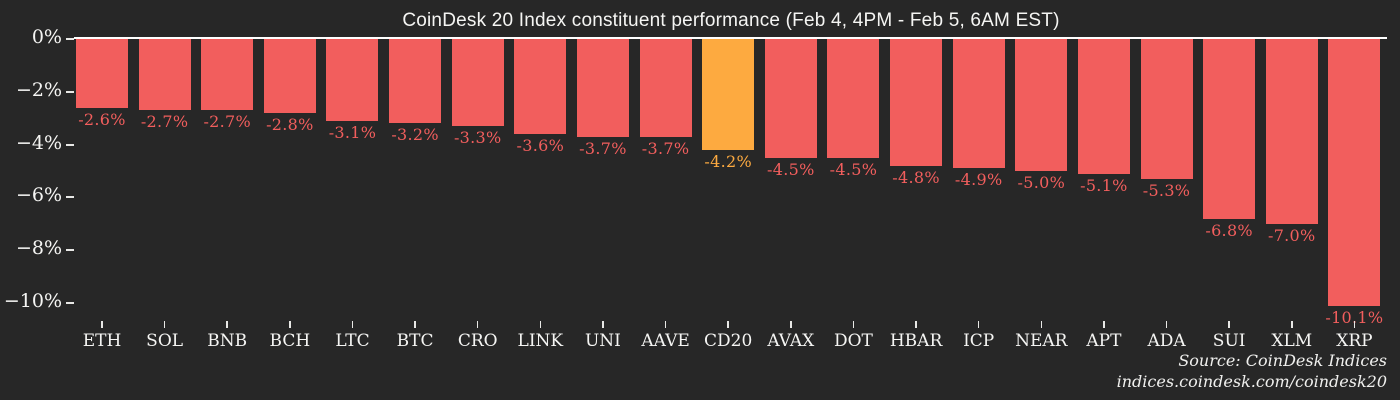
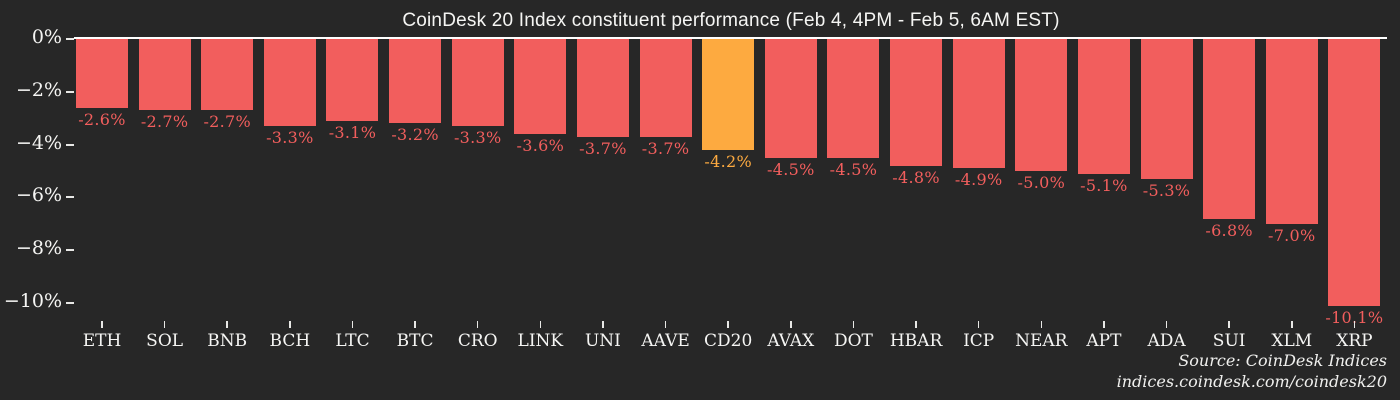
BCH: -2.8% -> -3.3%
